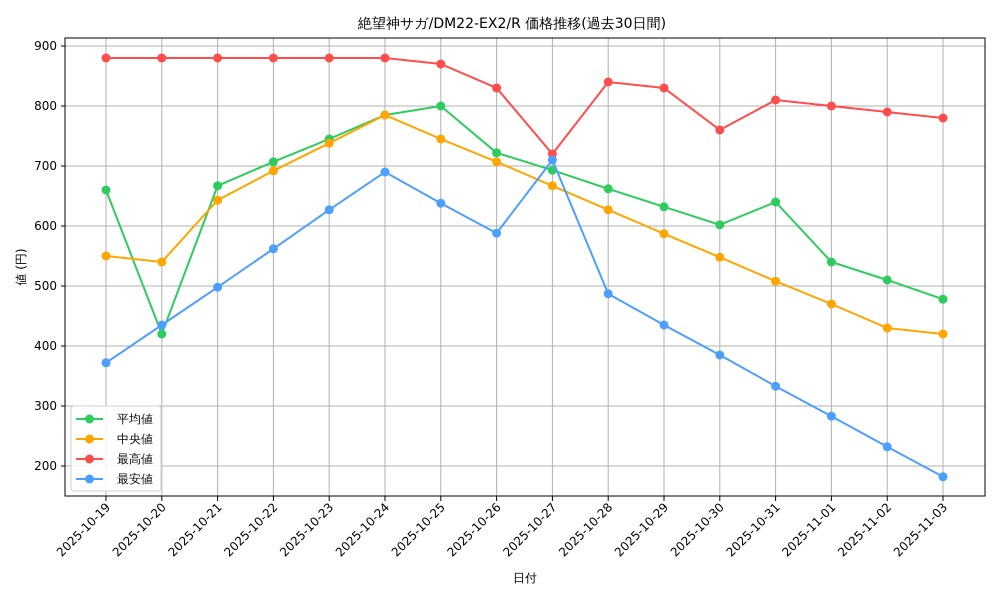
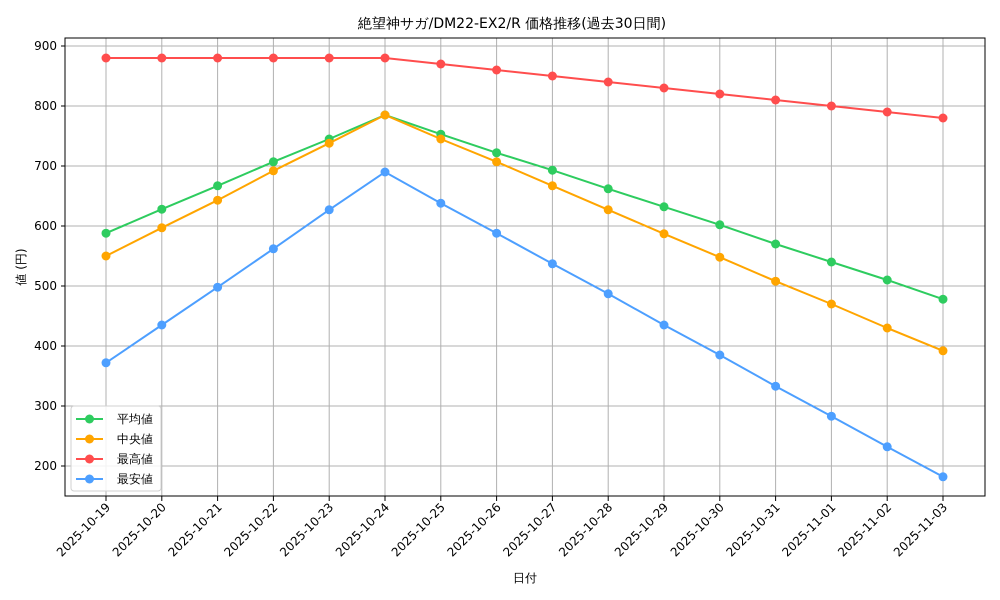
平均値/2025-10-19: 660 -> 590
平均値/2025-10-20: 420 -> 630
中央値/2025-10-20: 540 -> 600
平均値/2025-10-25: 800 -> 750
最高値/2025-10-26: 830 -> 860
最高値/2025-10-27: 720 -> 850
最安値/2025-10-27: 710 -> 540
最高値/2025-10-30: 760 -> 820
平均値/2025-10-31: 640 -> 570
中央値/2025-11-03: 420 -> 390
